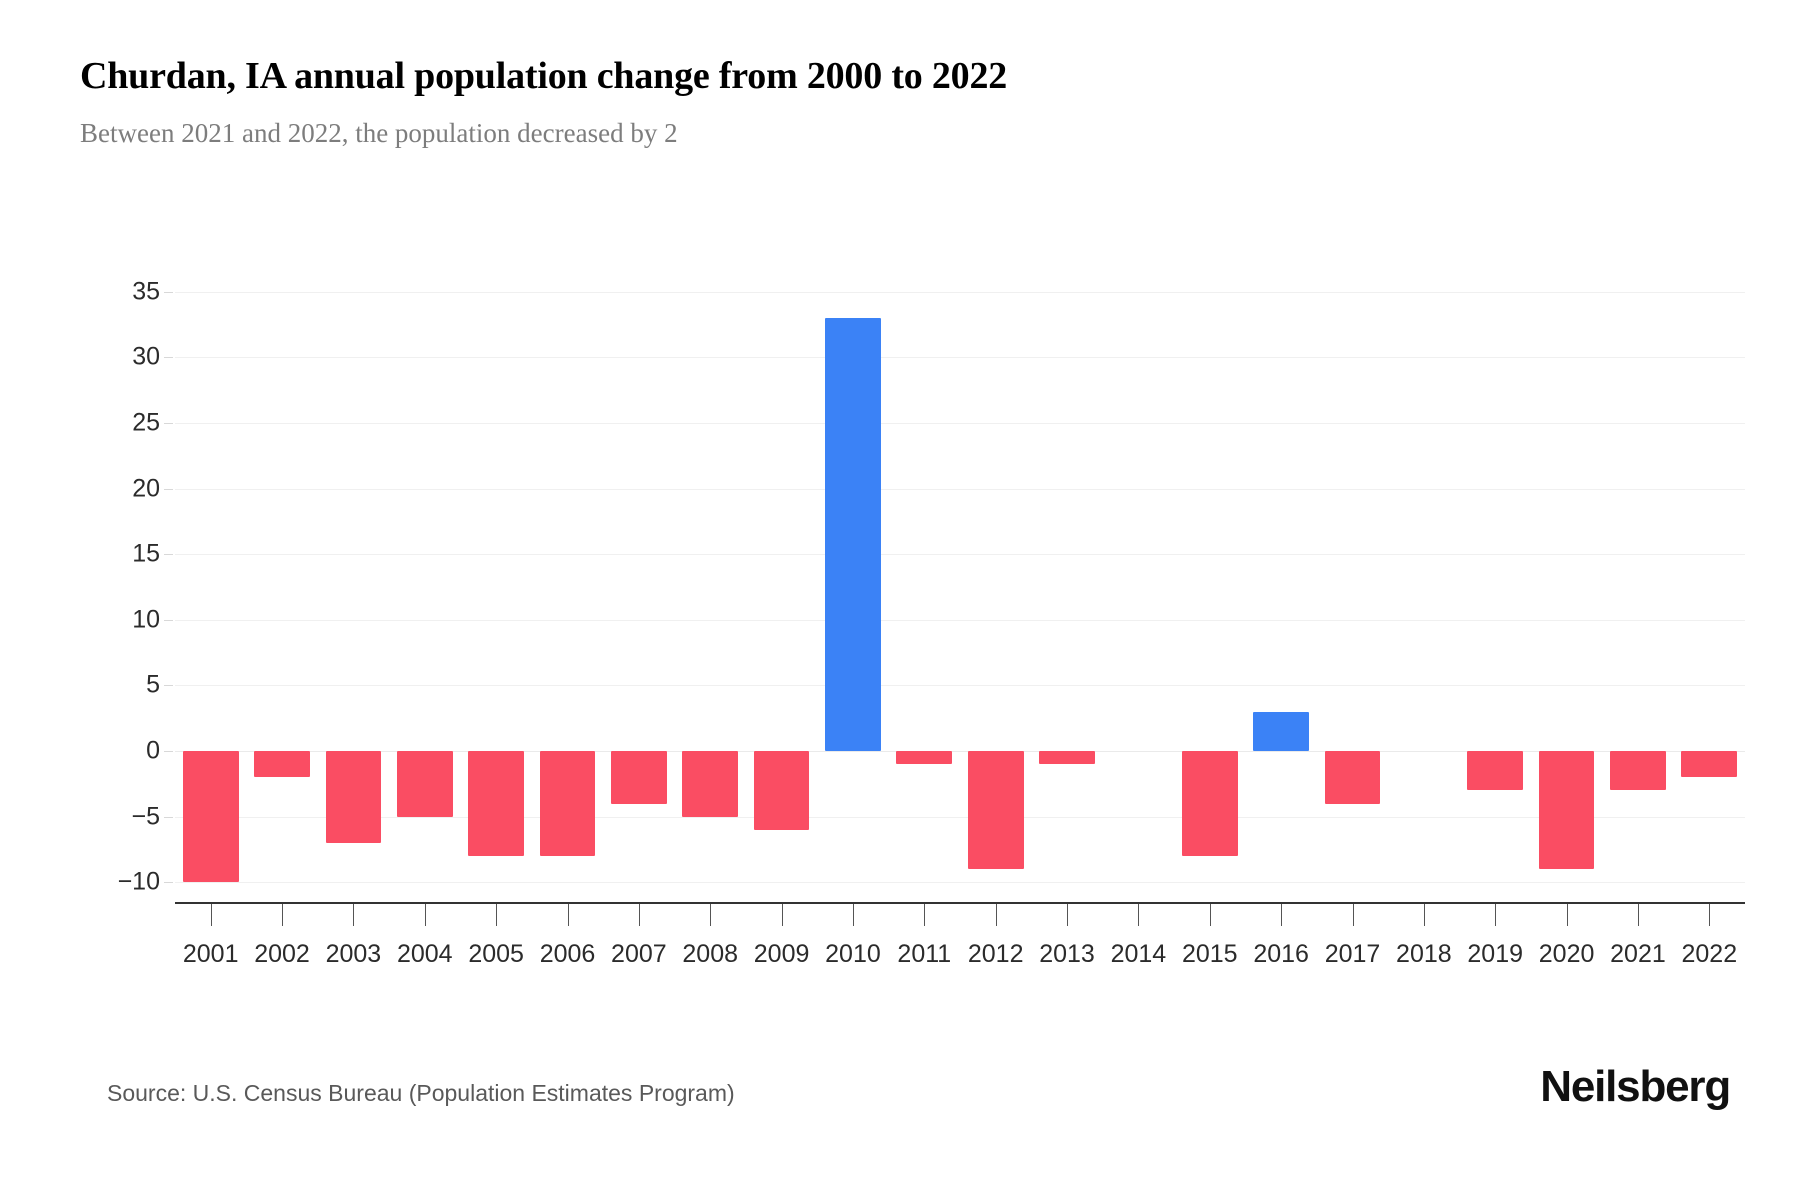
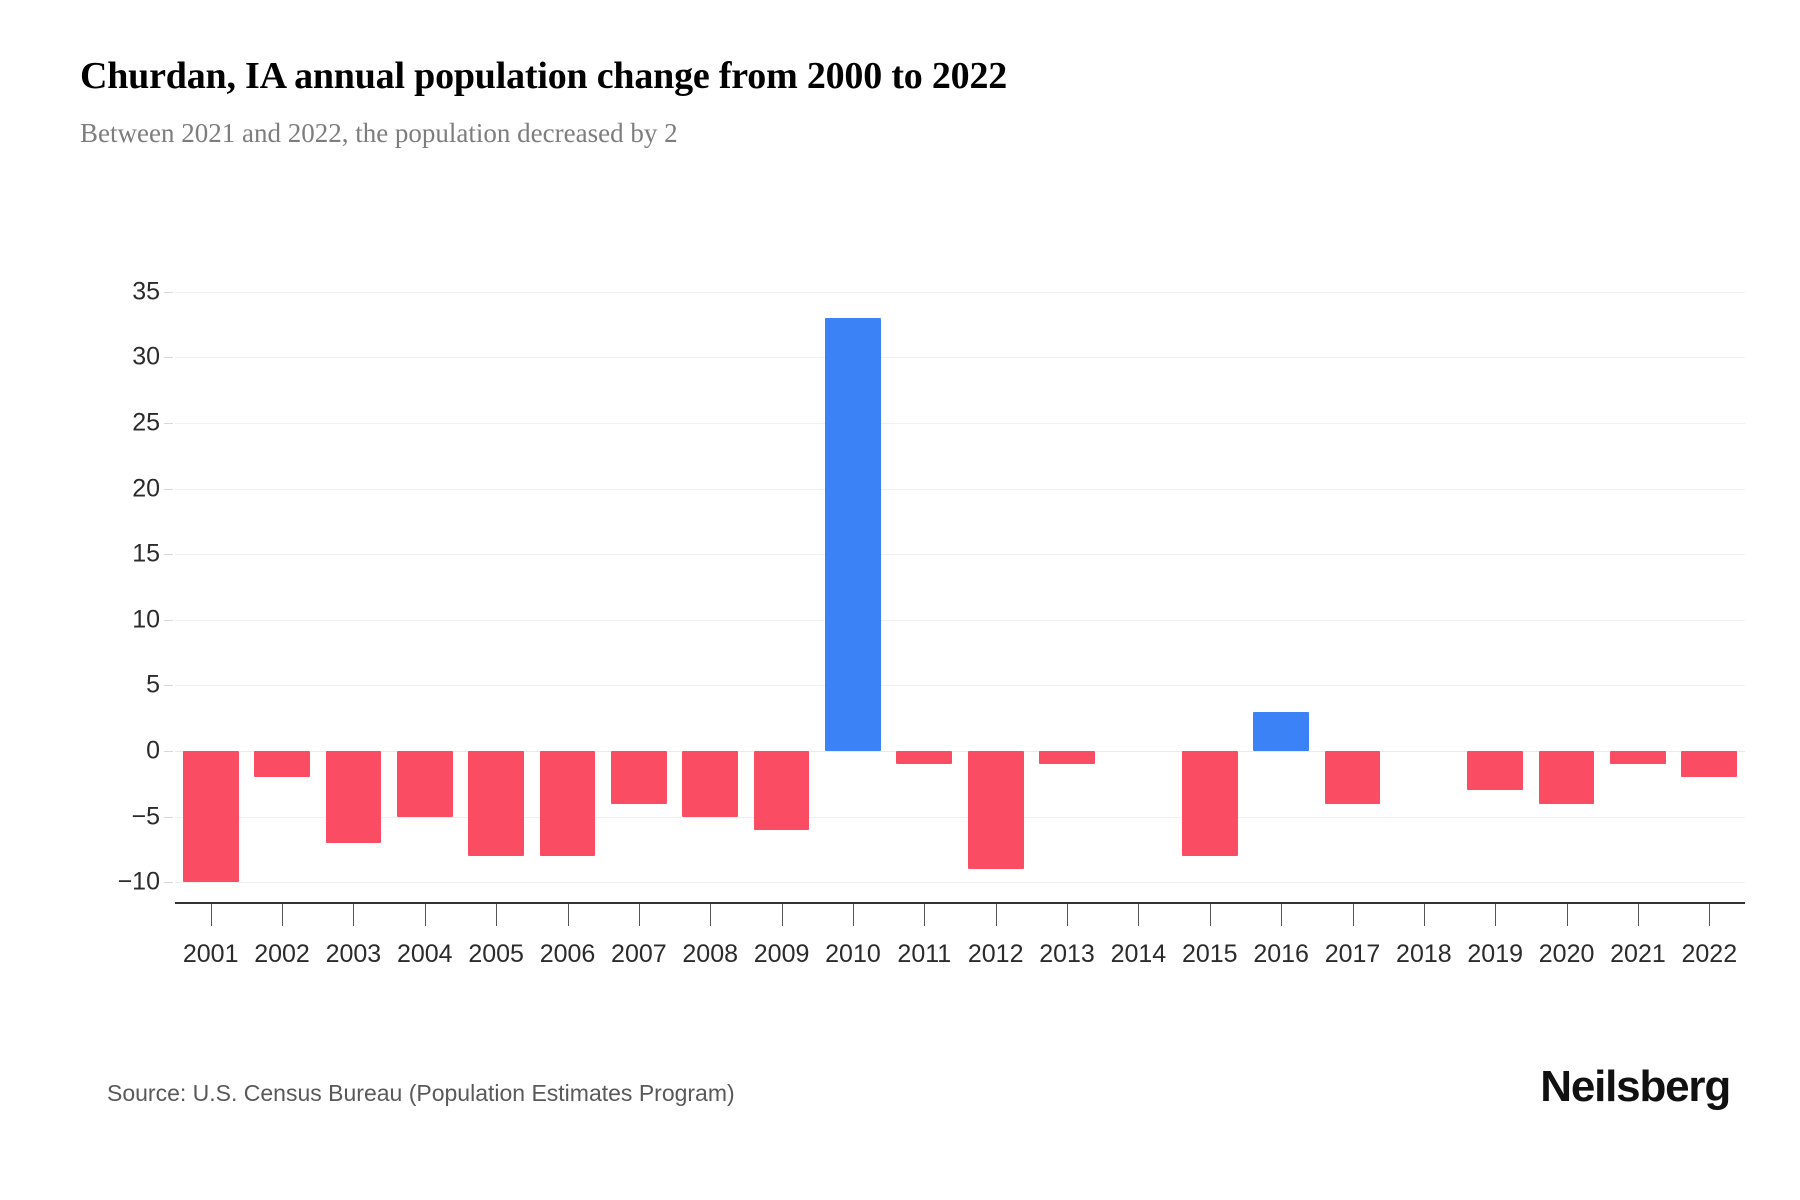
2020: -9 -> -4
2021: -3 -> -1
